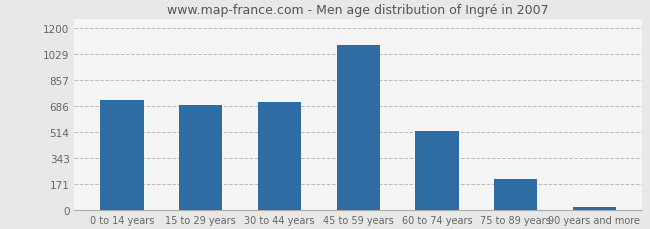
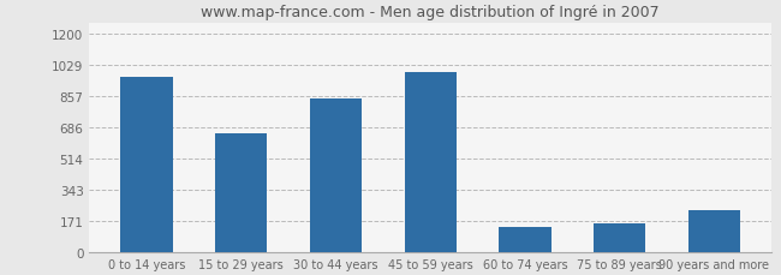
0 to 14 years: 730 -> 960
15 to 29 years: 690 -> 650
30 to 44 years: 710 -> 840
45 to 59 years: 1080 -> 990
60 to 74 years: 520 -> 140
75 to 89 years: 210 -> 160
90 years and more: 20 -> 230
